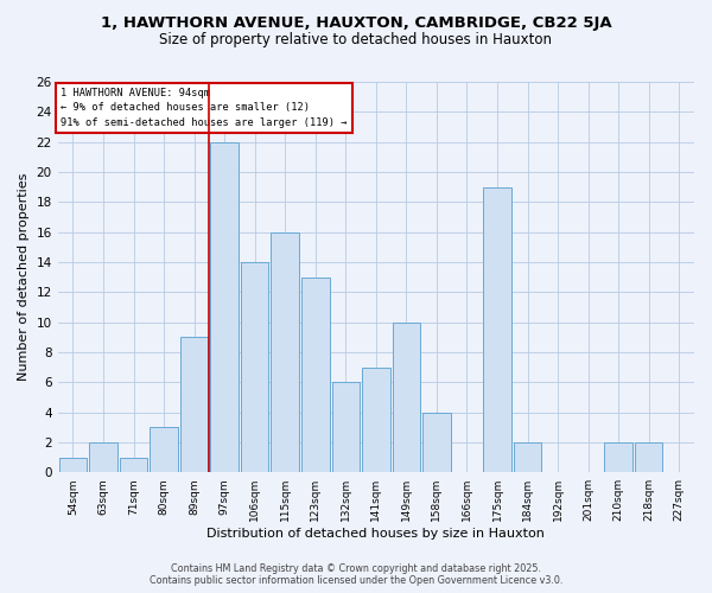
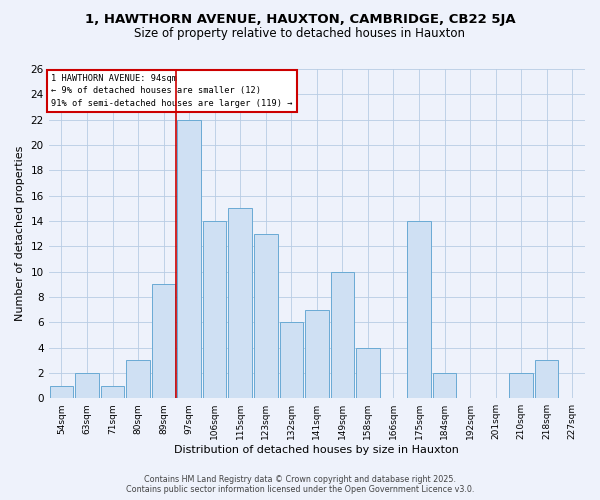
115sqm: 16 -> 15
175sqm: 19 -> 14
218sqm: 2 -> 3
